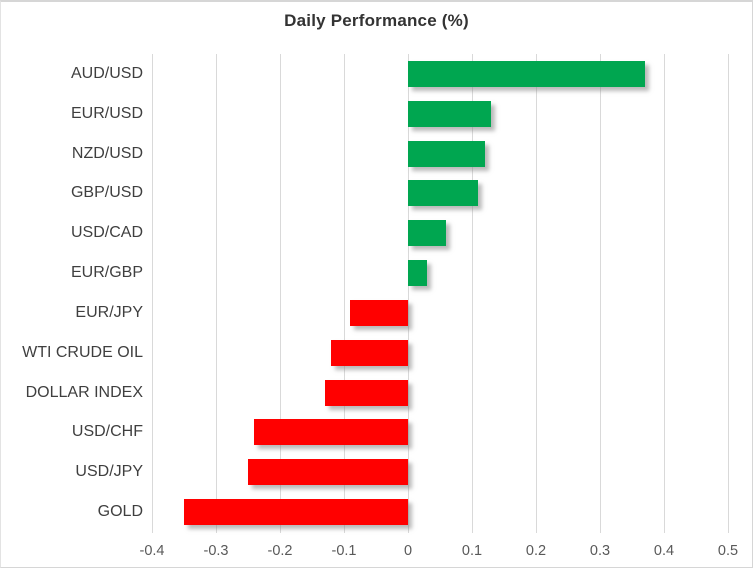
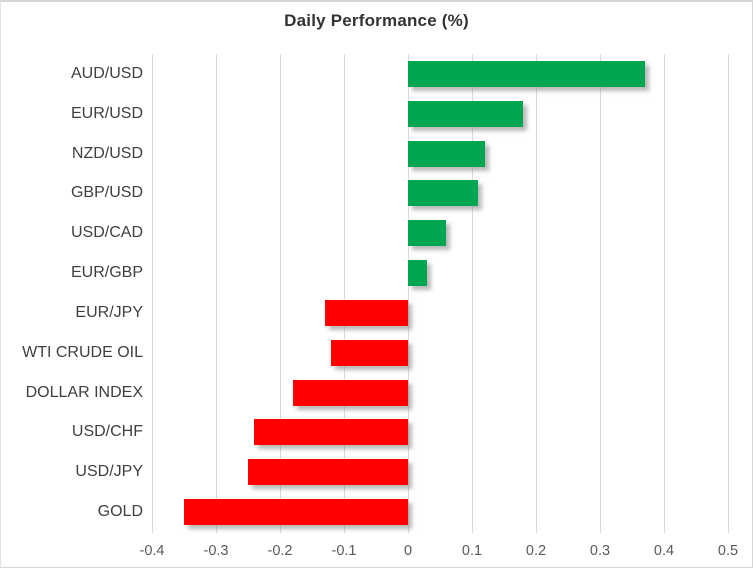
EUR/USD: 0.13 -> 0.18
EUR/JPY: -0.09 -> -0.13
DOLLAR INDEX: -0.13 -> -0.18
